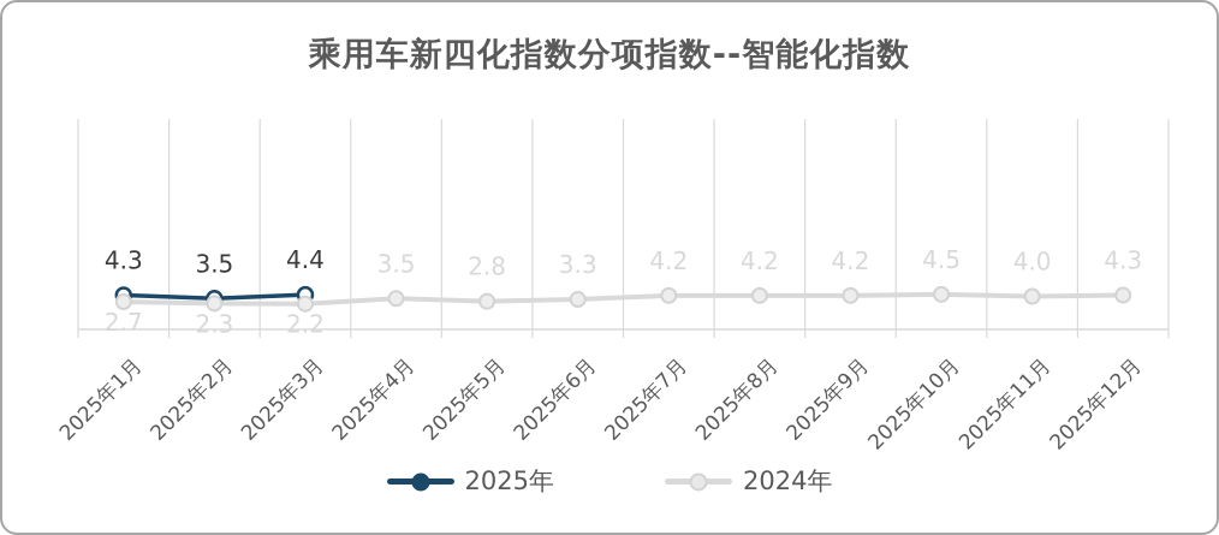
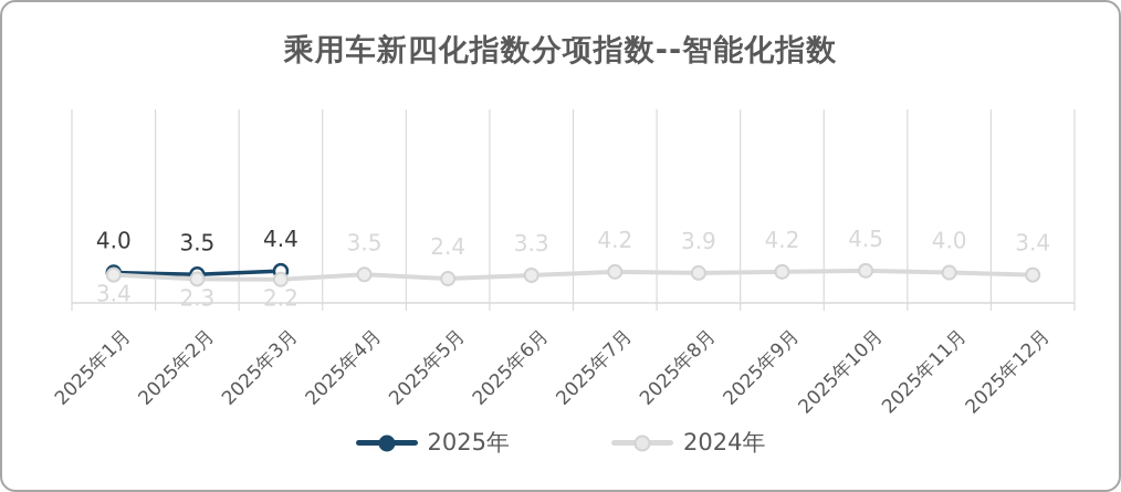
2025年/2025年1月: 4.3 -> 4.0
2024年/2025年1月: 2.7 -> 3.4
2024年/2025年5月: 2.8 -> 2.4
2024年/2025年8月: 4.2 -> 3.9
2024年/2025年12月: 4.3 -> 3.4
